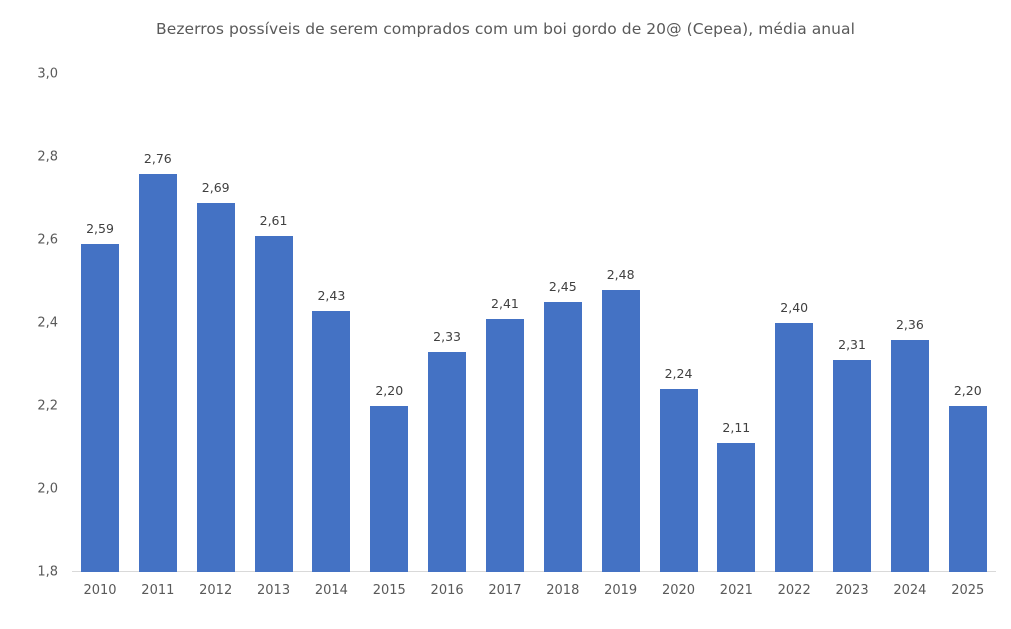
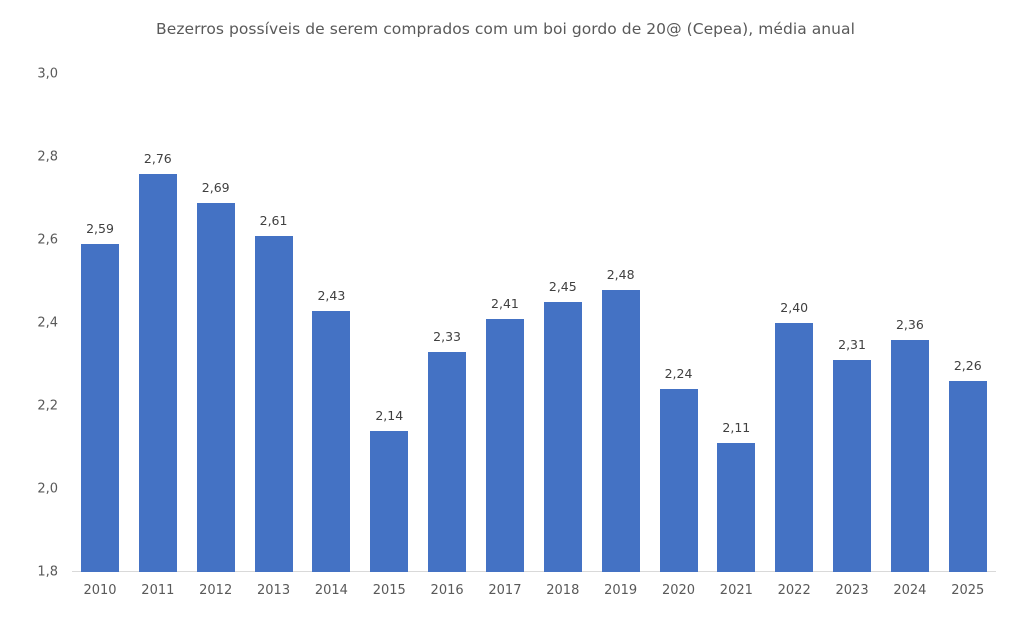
2015: 2,20 -> 2,14
2025: 2,20 -> 2,26
